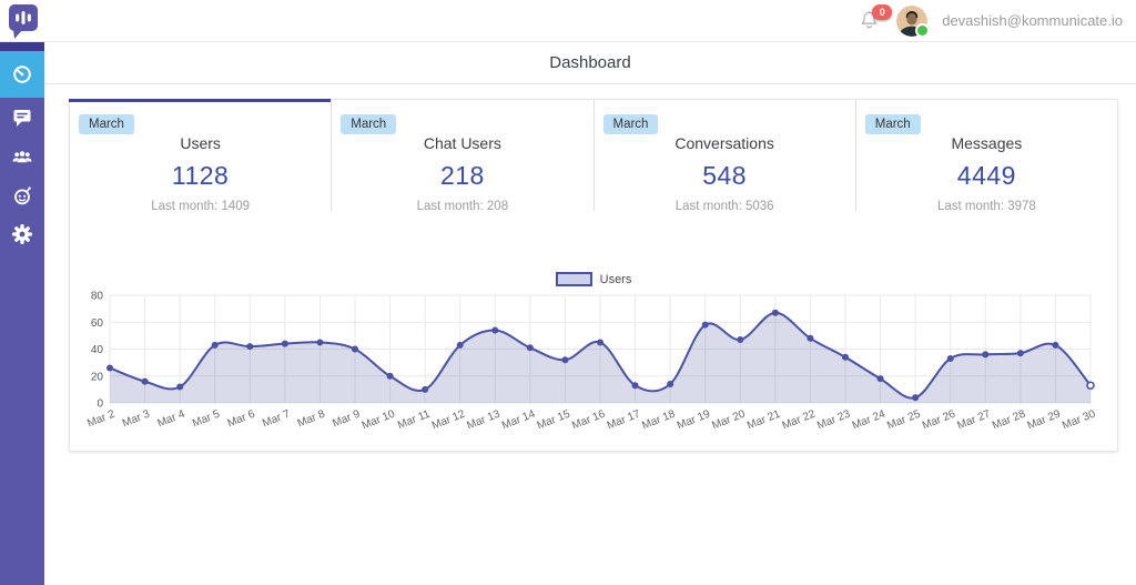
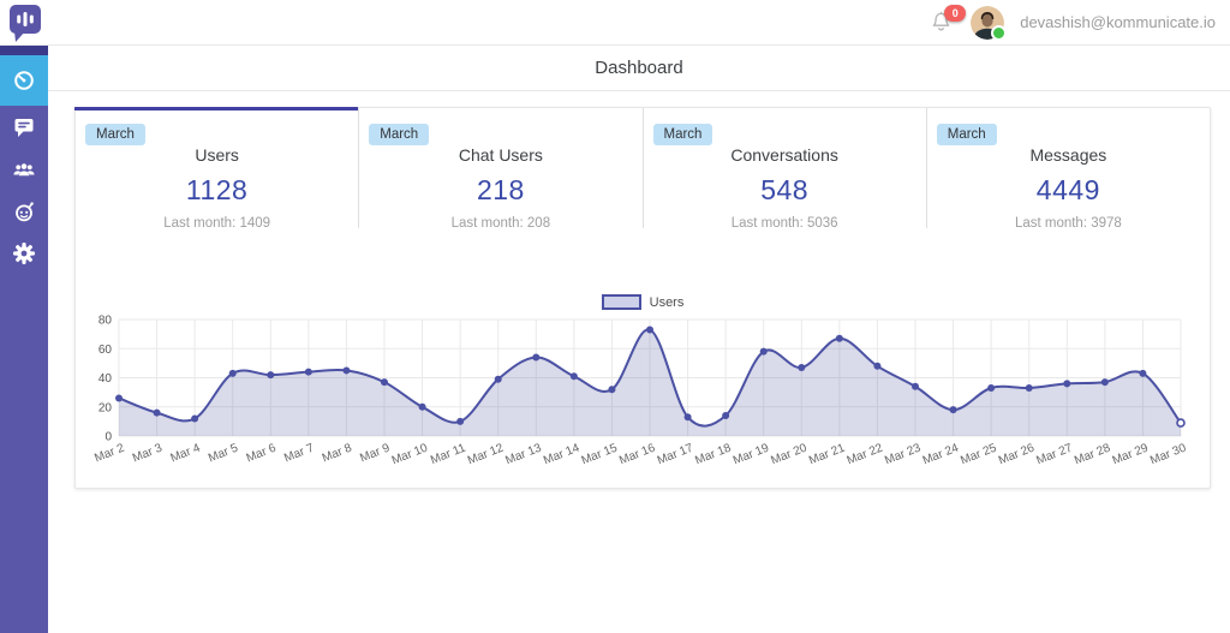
Mar 9: 40 -> 37
Mar 12: 43 -> 39
Mar 16: 45 -> 73
Mar 25: 4 -> 33
Mar 30: 13 -> 9
